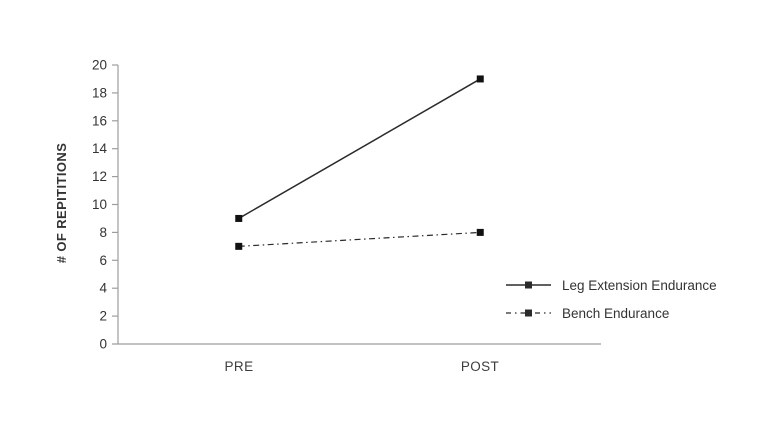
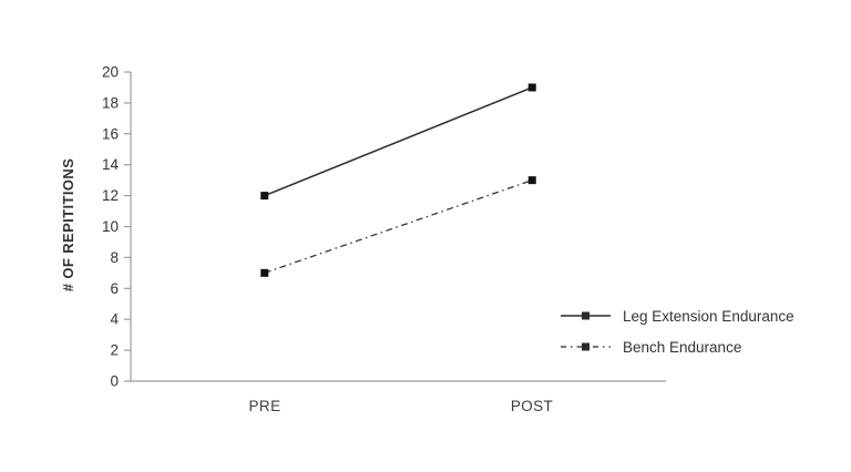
Leg Extension Endurance/PRE: 9 -> 12
Bench Endurance/POST: 8 -> 13
